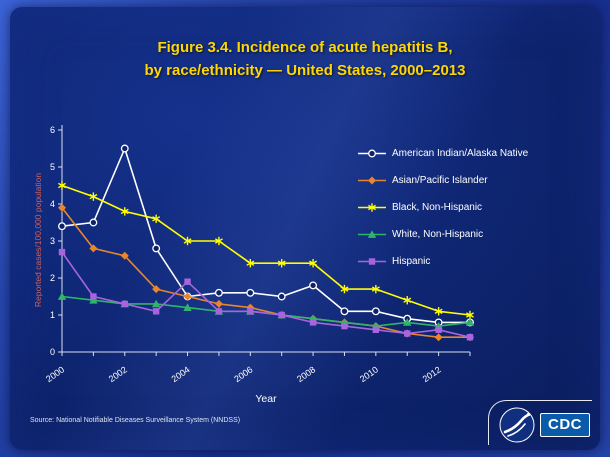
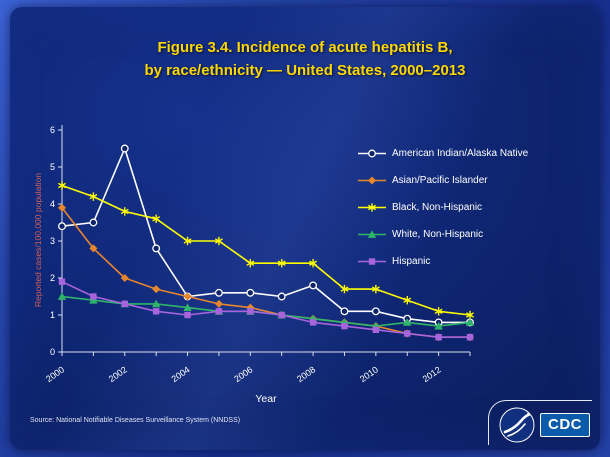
Hispanic/2000: 2.7 -> 1.9
Asian/Pacific Islander/2002: 2.6 -> 2.0
Hispanic/2004: 1.9 -> 1.0
Hispanic/2012: 0.6 -> 0.4
